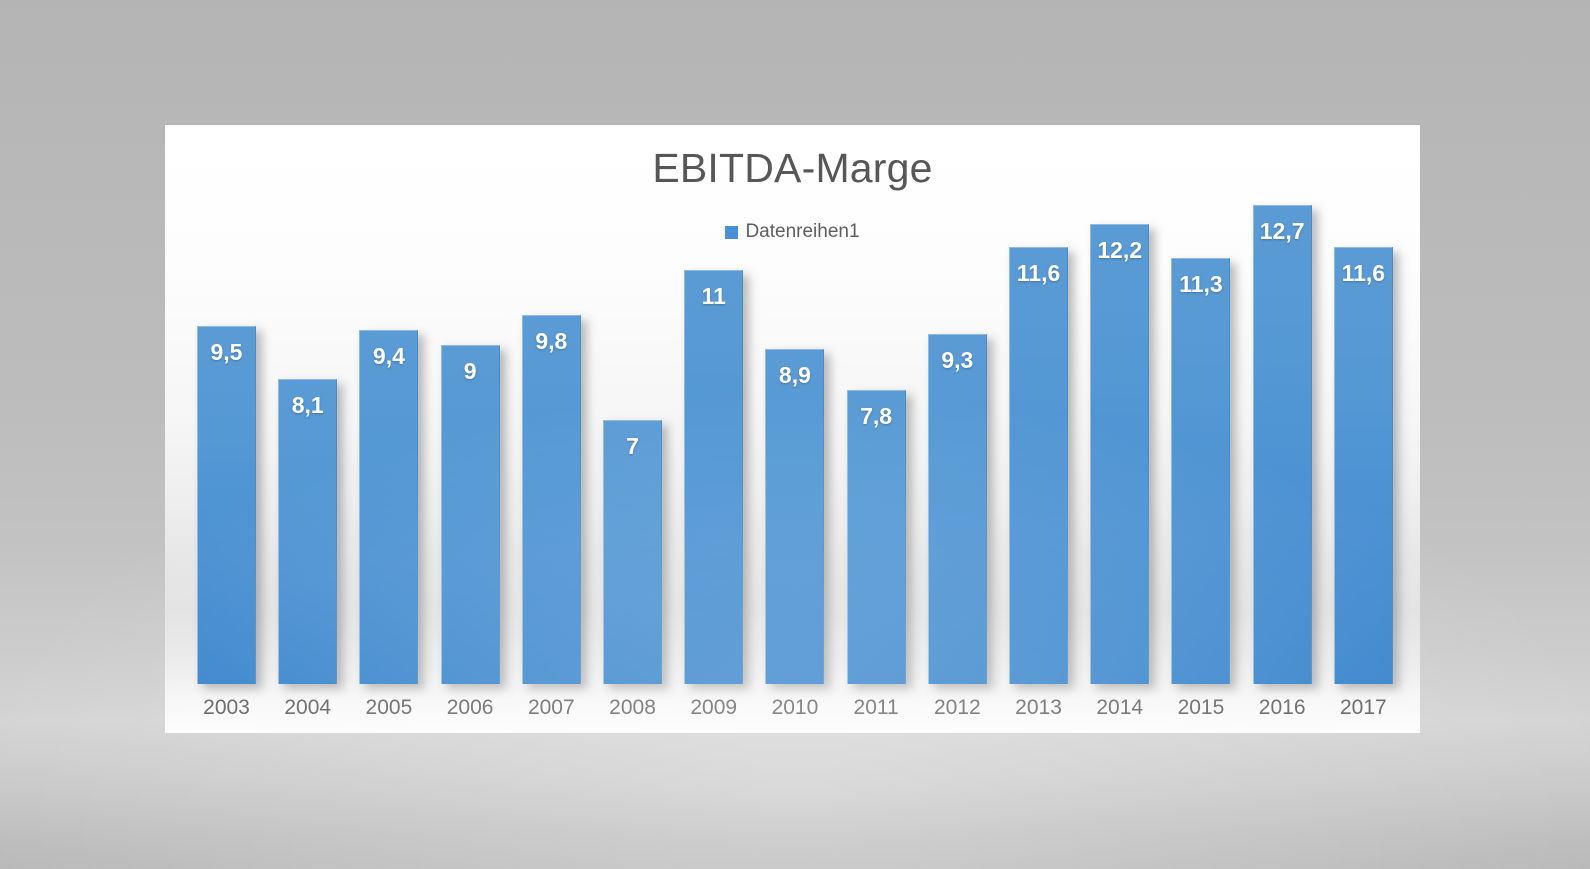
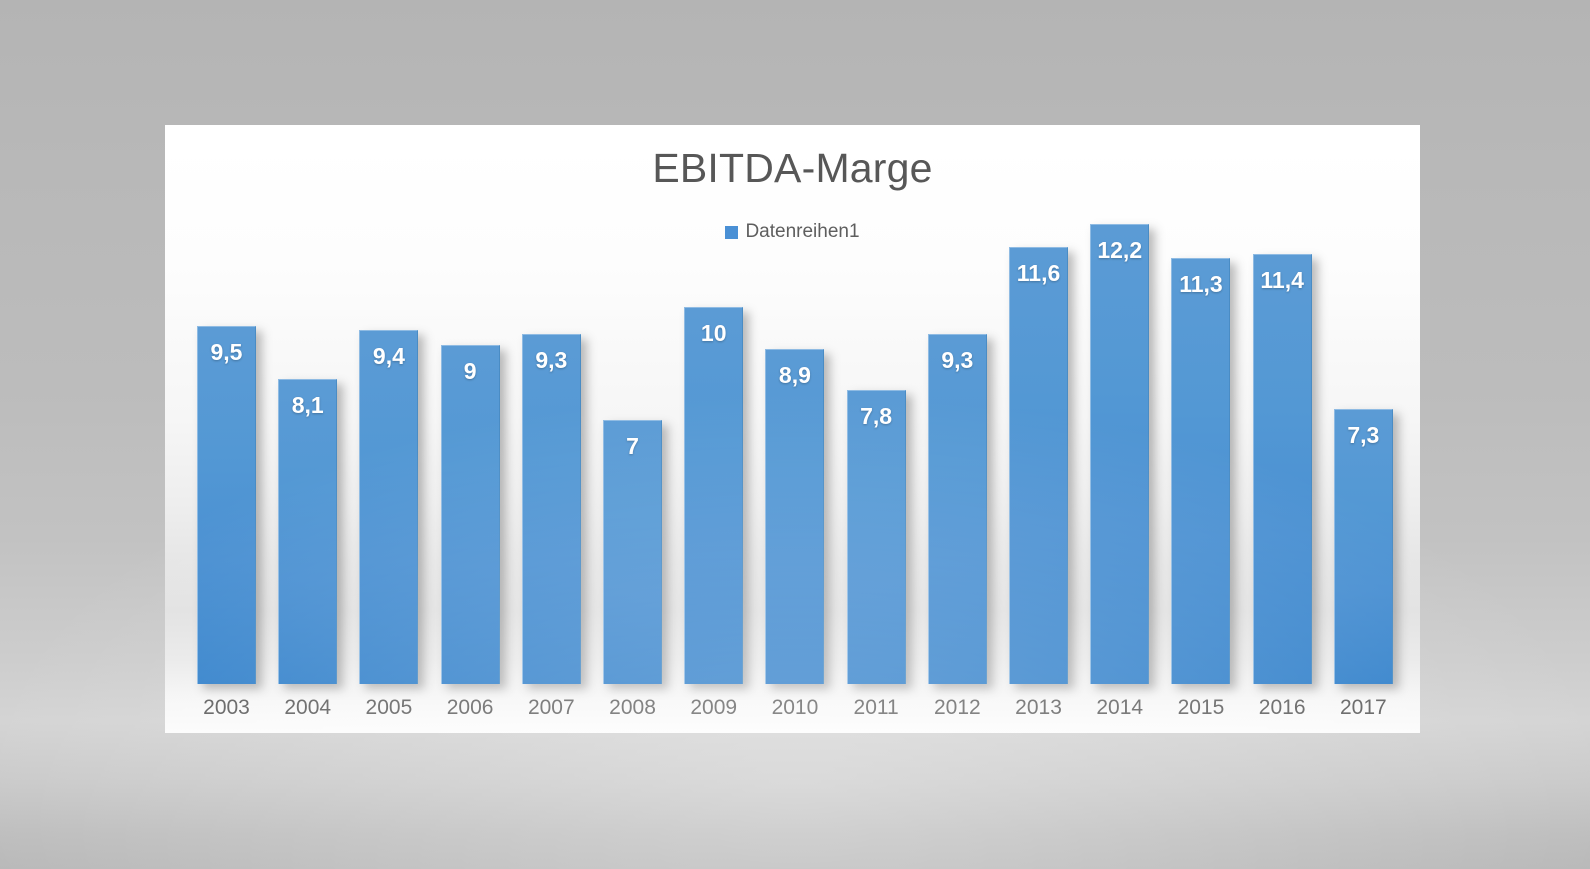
2007: 9,8 -> 9,3
2009: 11 -> 10
2016: 12,7 -> 11,4
2017: 11,6 -> 7,3
